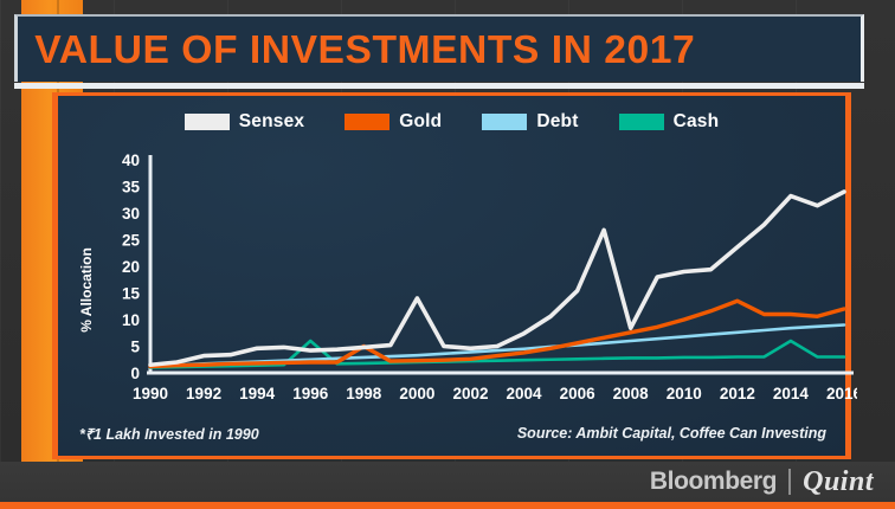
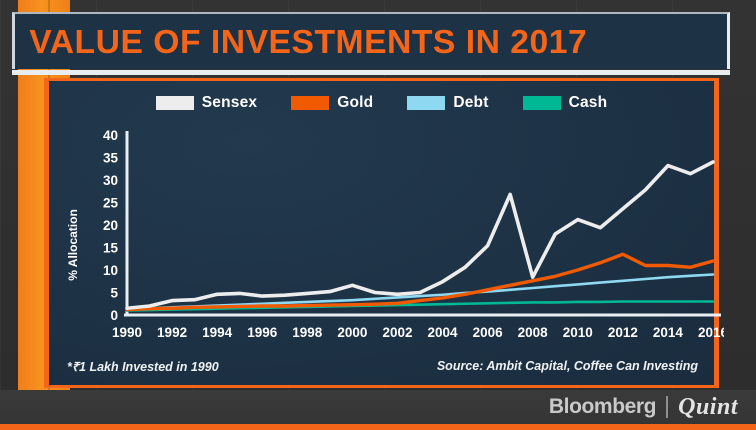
Cash/1996: 6 -> 2
Gold/1998: 5 -> 2
Sensex/2000: 14 -> 7
Sensex/2010: 19 -> 21
Cash/2014: 6 -> 3
